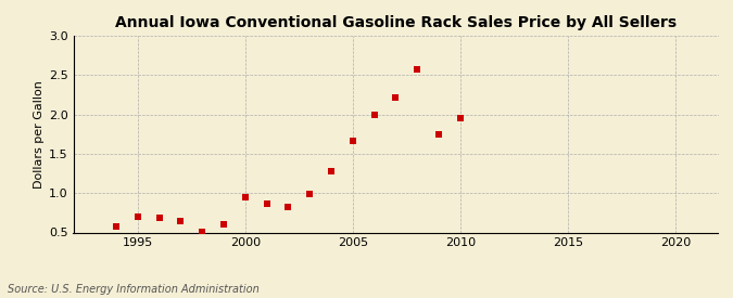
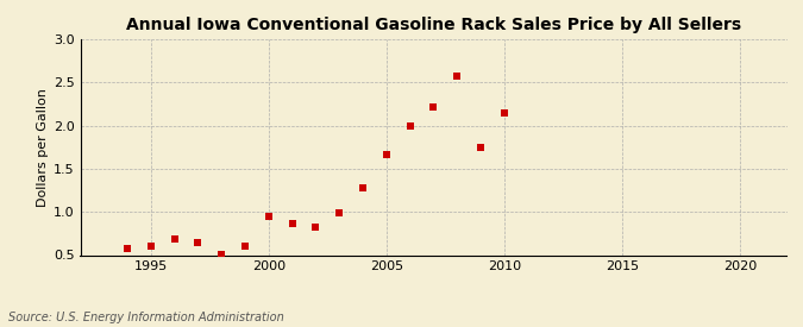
1995: 0.70 -> 0.60
2010: 1.96 -> 2.15
